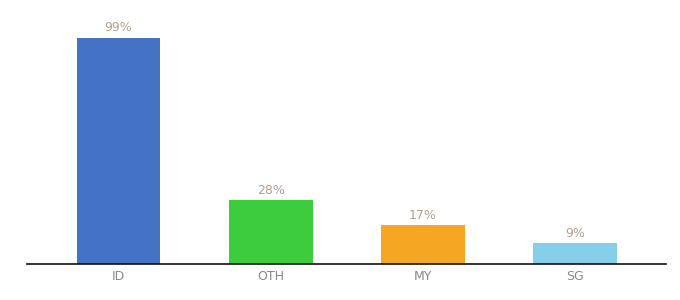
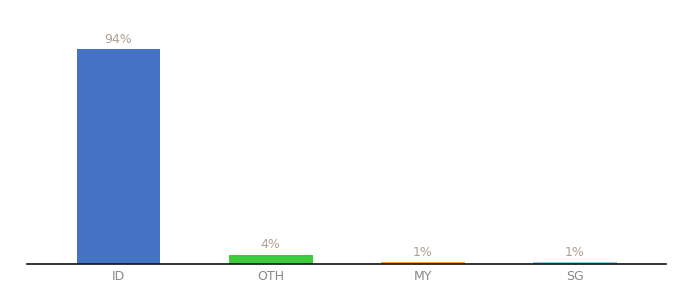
ID: 99% -> 94%
OTH: 28% -> 4%
MY: 17% -> 1%
SG: 9% -> 1%
